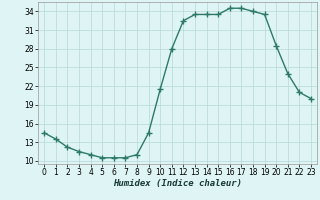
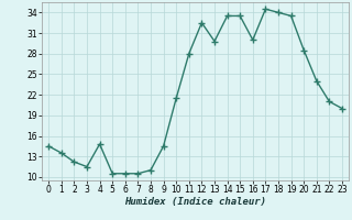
4: 11.0 -> 14.8
13: 33.5 -> 29.8
16: 34.5 -> 30.0
